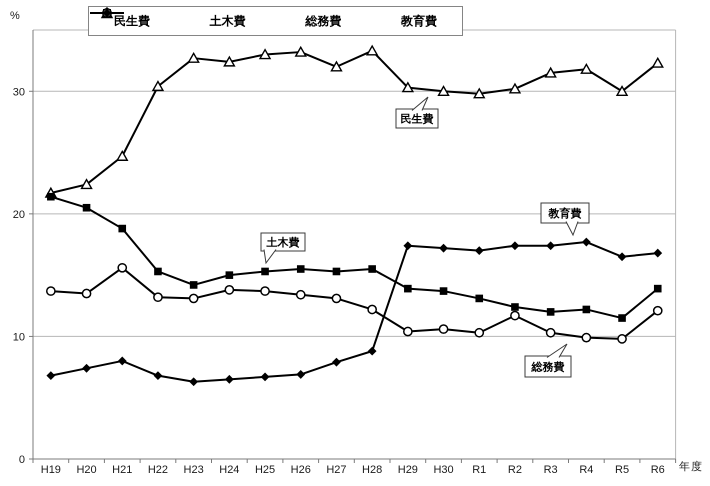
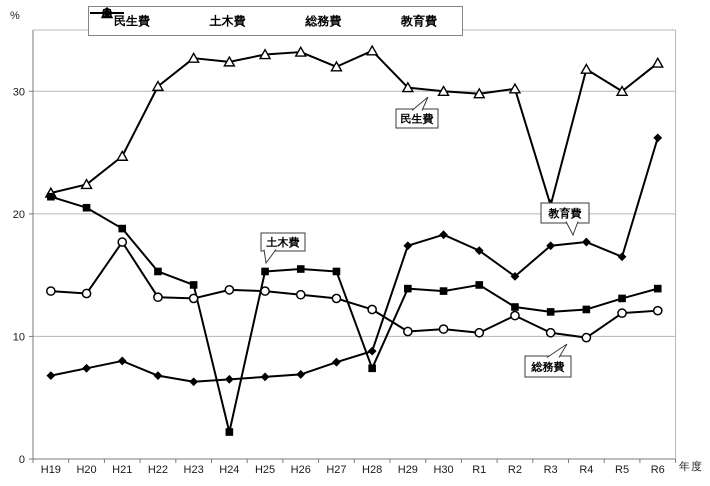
総務費/H21: 15.6 -> 17.7
土木費/H24: 15.0 -> 2.2
土木費/H28: 15.5 -> 7.4
教育費/H30: 17.2 -> 18.3
土木費/R1: 13.1 -> 14.2
教育費/R2: 17.4 -> 14.9
民生費/R3: 31.5 -> 20.7
土木費/R5: 11.5 -> 13.1
総務費/R5: 9.8 -> 11.9
教育費/R6: 16.8 -> 26.2
